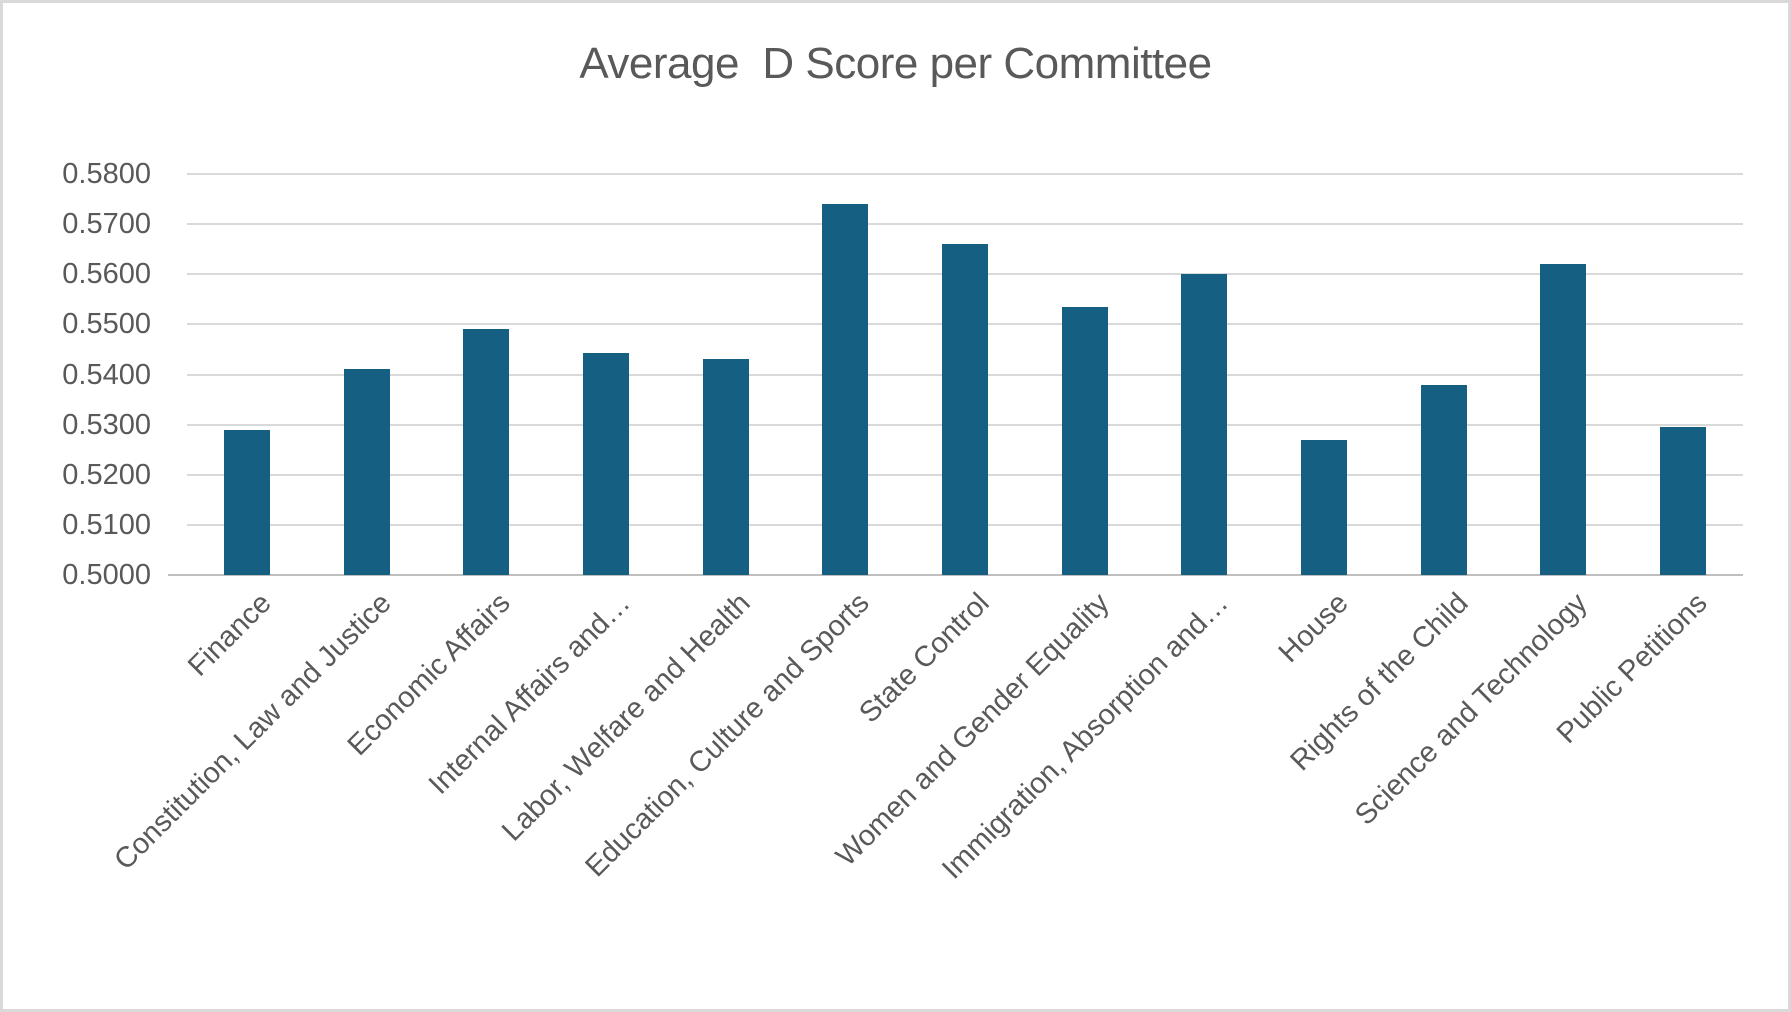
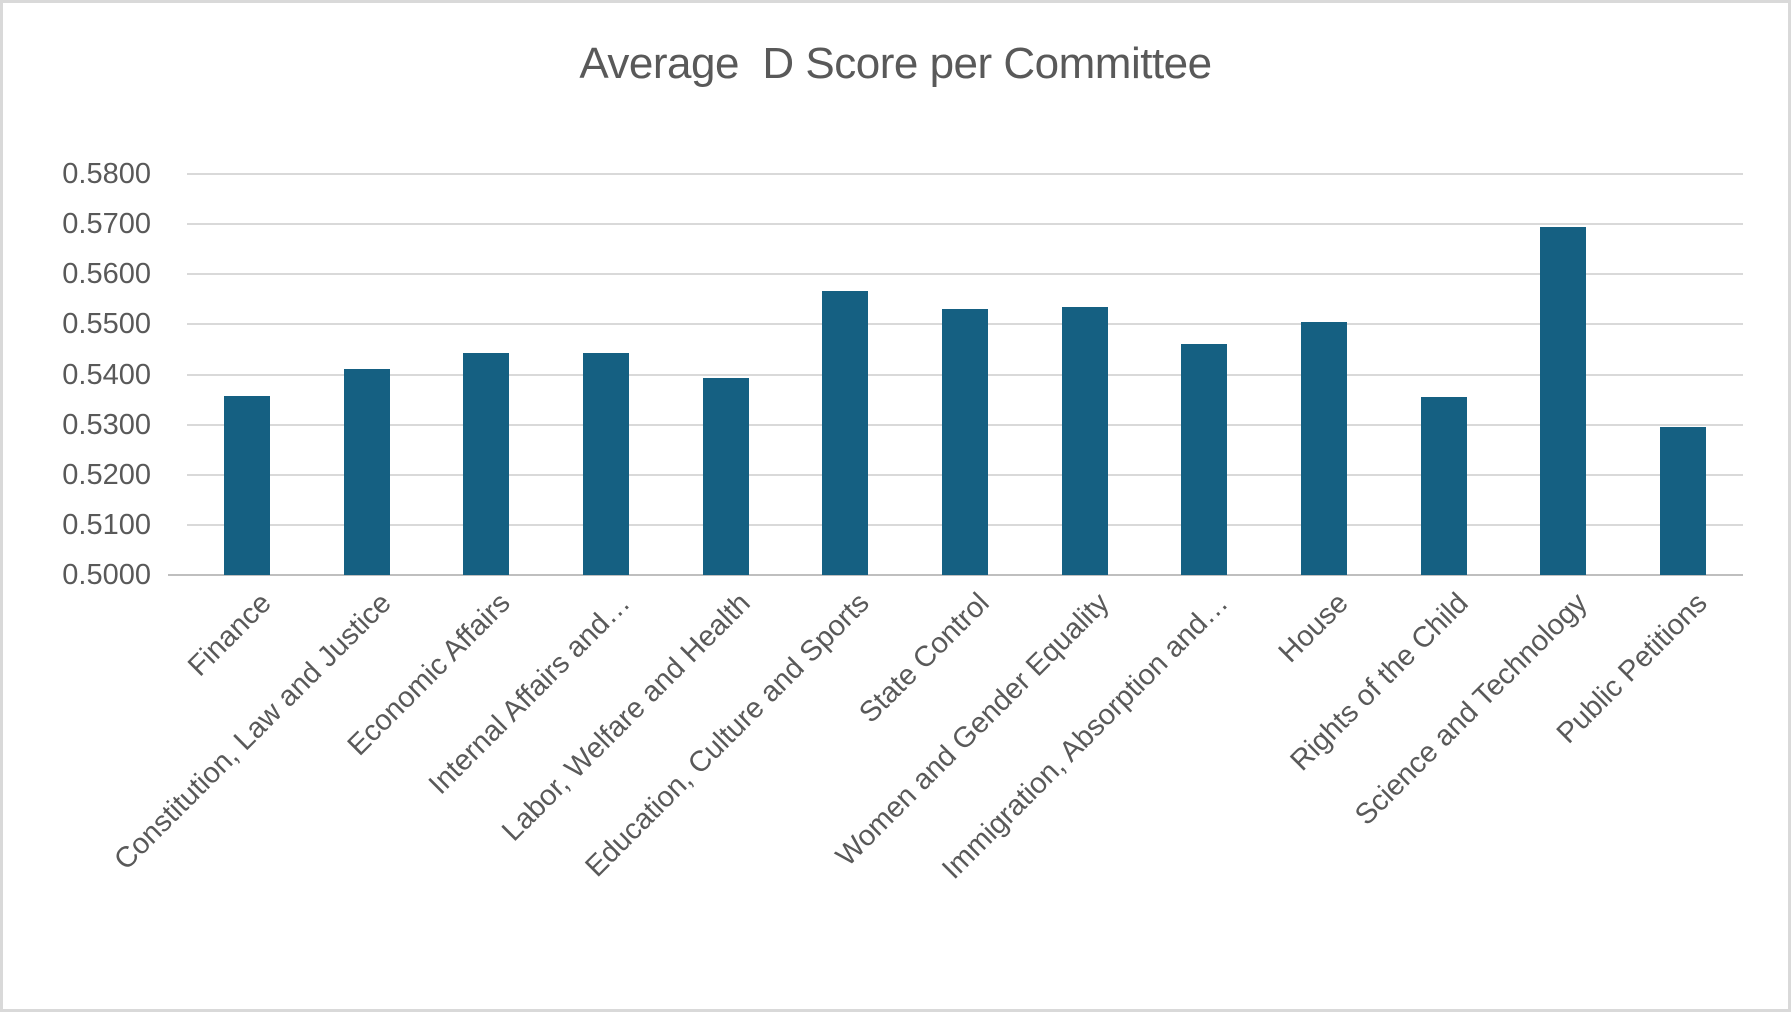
Finance: 0.529 -> 0.536
Economic Affairs: 0.549 -> 0.544
Labor, Welfare and Health: 0.543 -> 0.539
Education, Culture and Sports: 0.574 -> 0.557
State Control: 0.566 -> 0.553
Immigration, Absorption and…: 0.560 -> 0.546
House: 0.527 -> 0.550
Rights of the Child: 0.538 -> 0.536
Science and Technology: 0.562 -> 0.569
